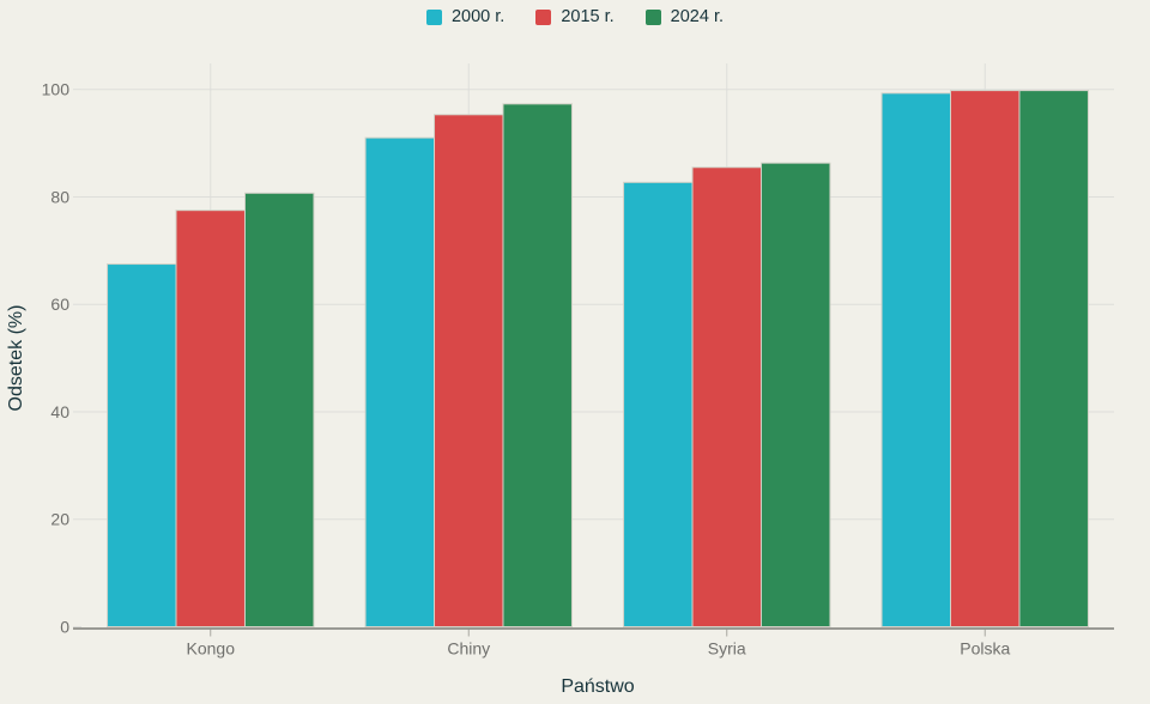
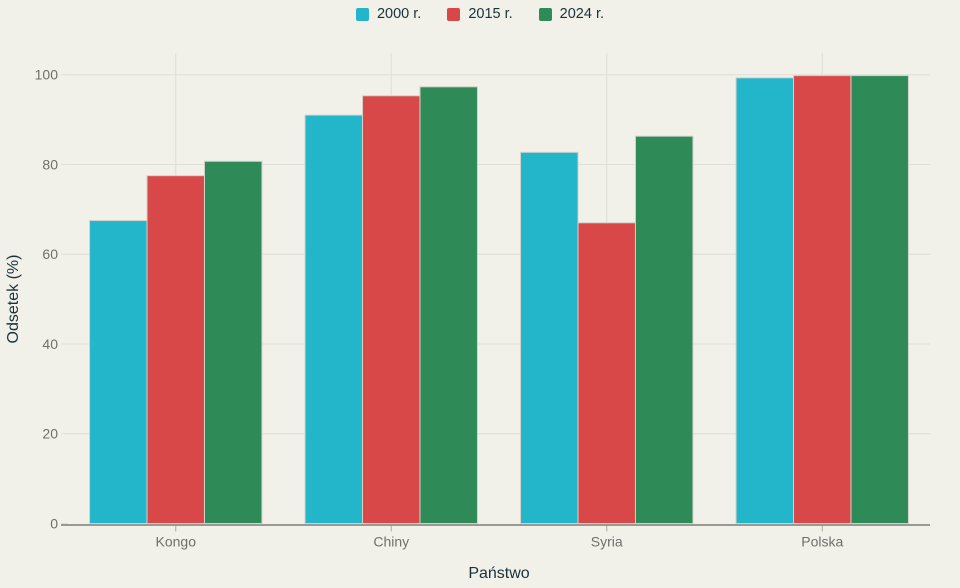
2015 r./Syria: 86 -> 67
